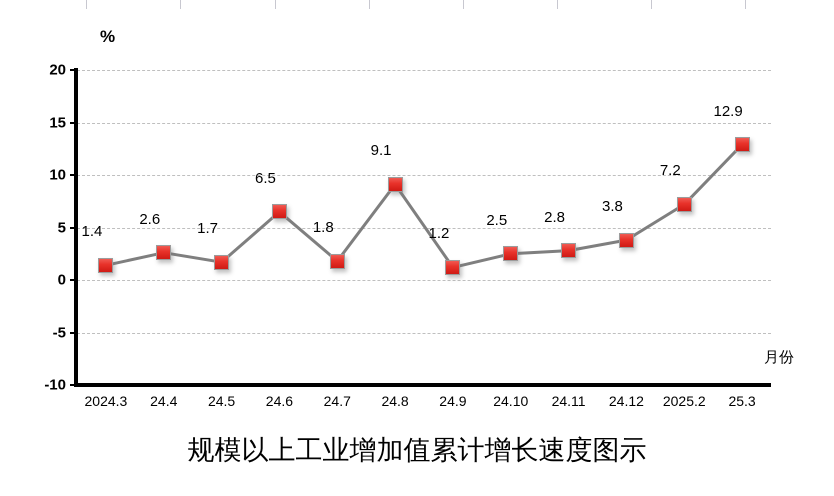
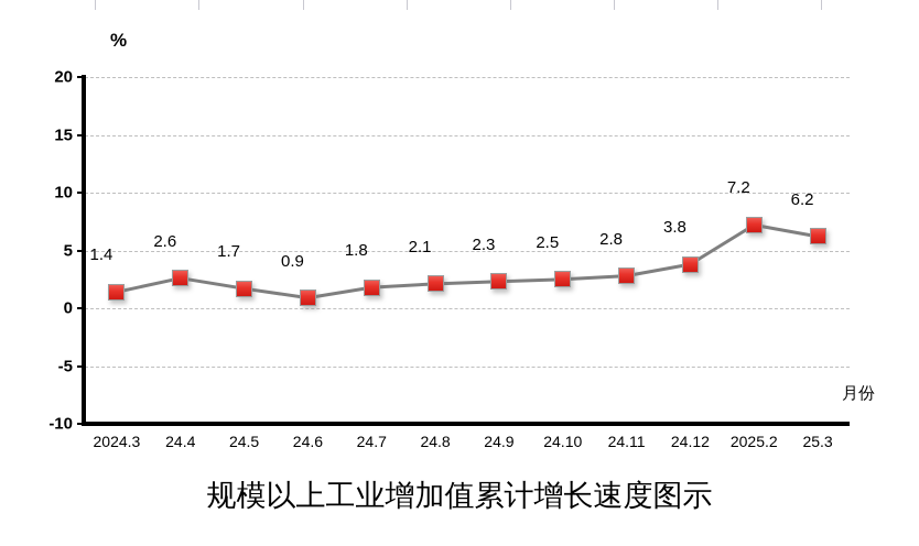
24.6: 6.5 -> 0.9
24.8: 9.1 -> 2.1
24.9: 1.2 -> 2.3
25.3: 12.9 -> 6.2
